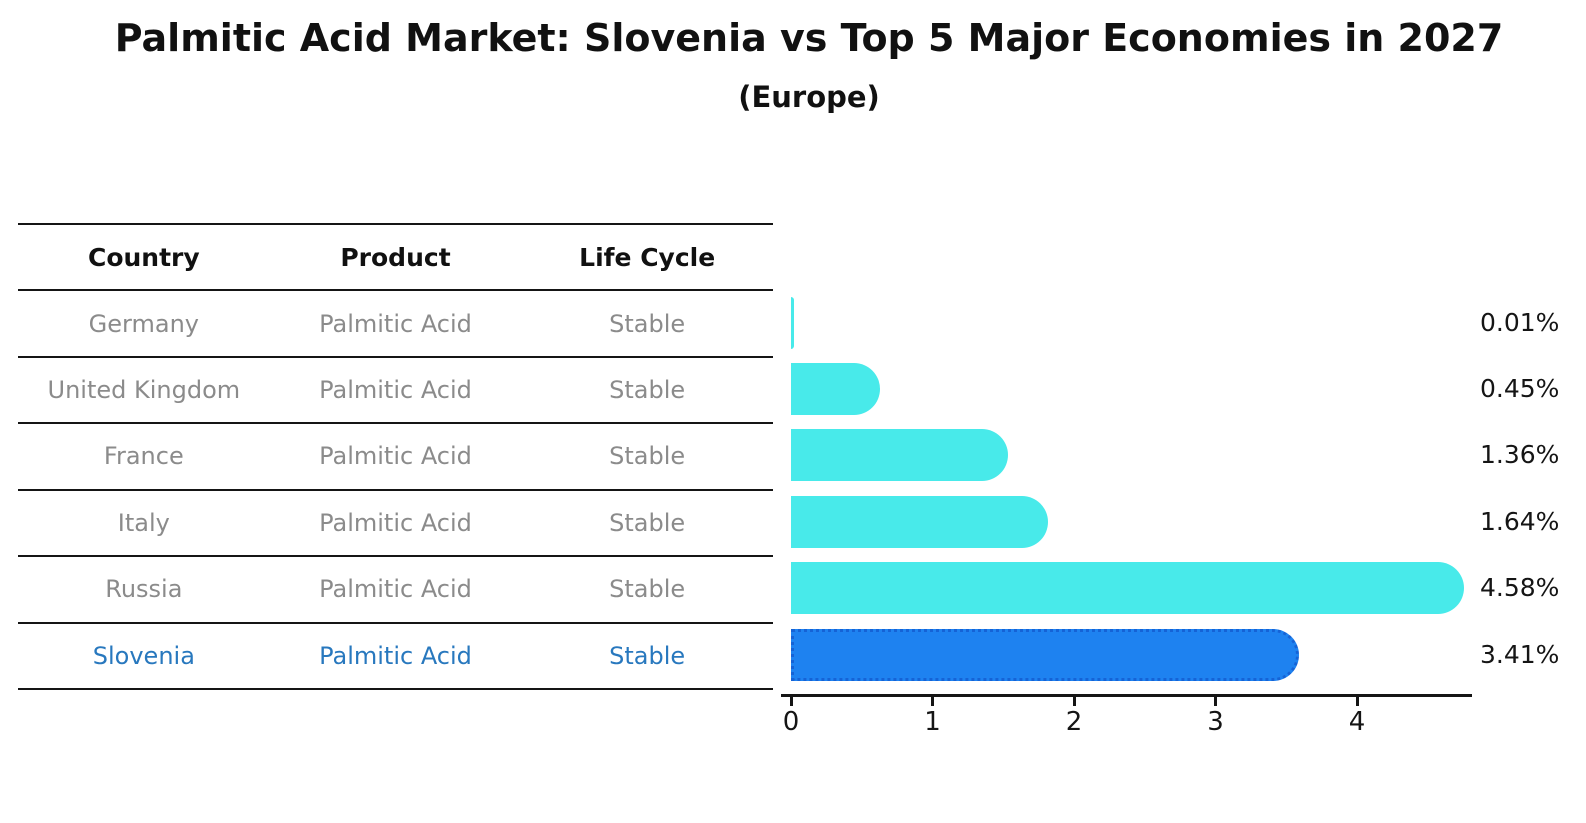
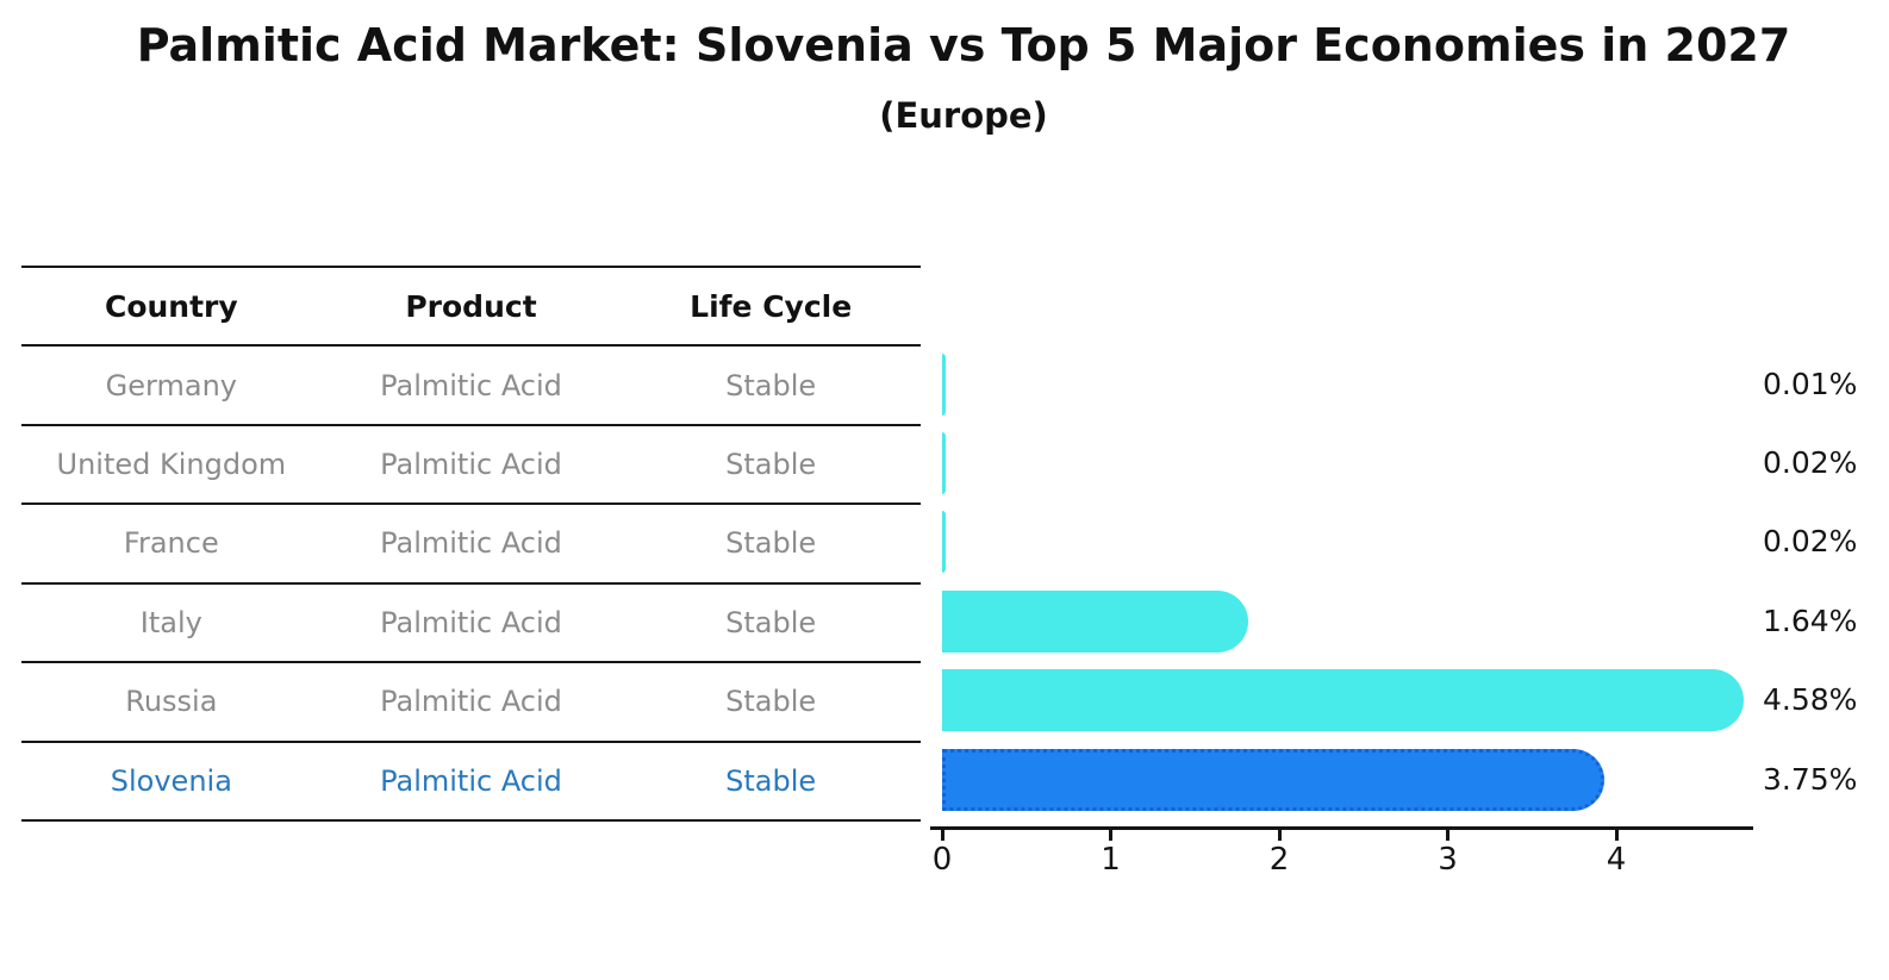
United Kingdom: 0.45% -> 0.02%
France: 1.36% -> 0.02%
Slovenia: 3.41% -> 3.75%
